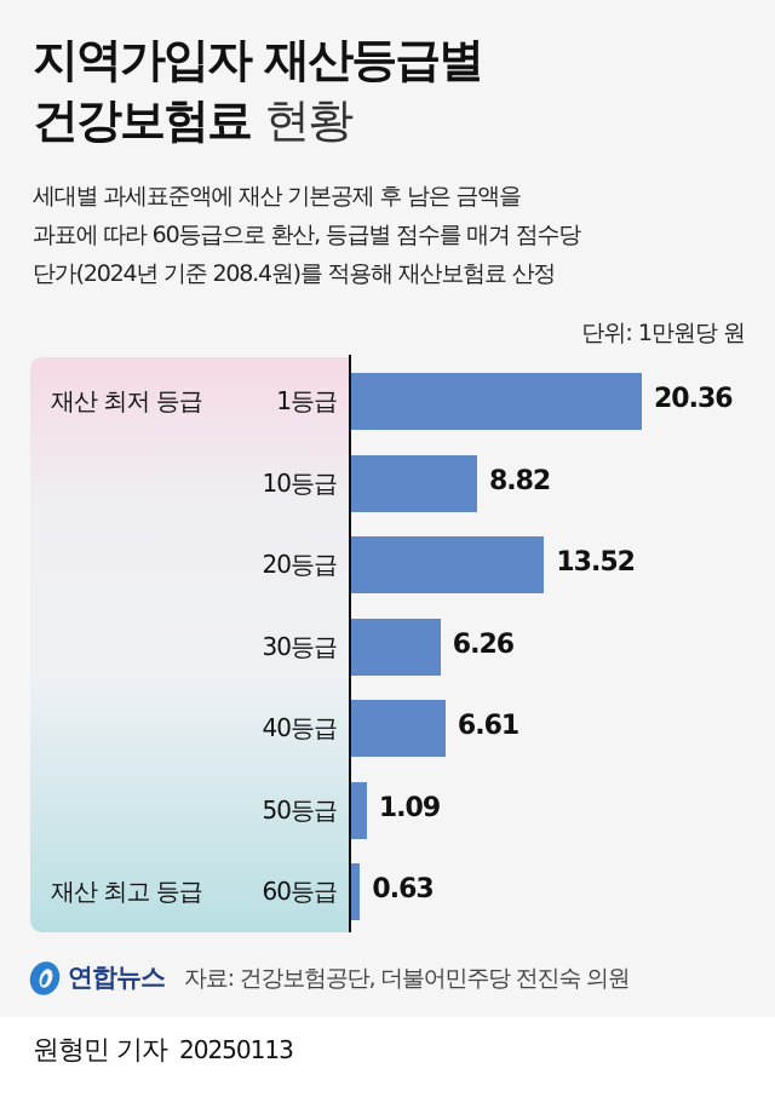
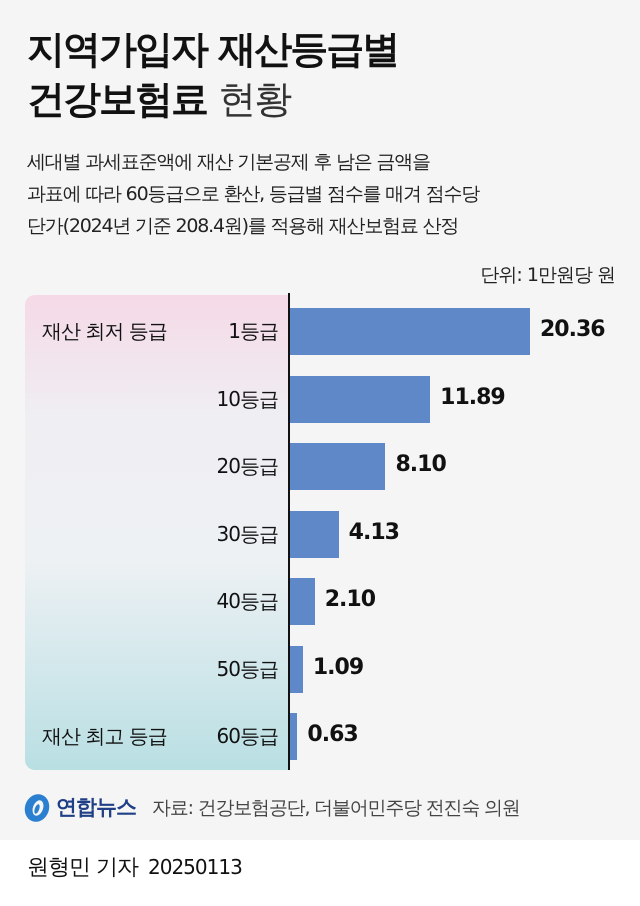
10등급: 8.82 -> 11.89
20등급: 13.52 -> 8.10
30등급: 6.26 -> 4.13
40등급: 6.61 -> 2.10
